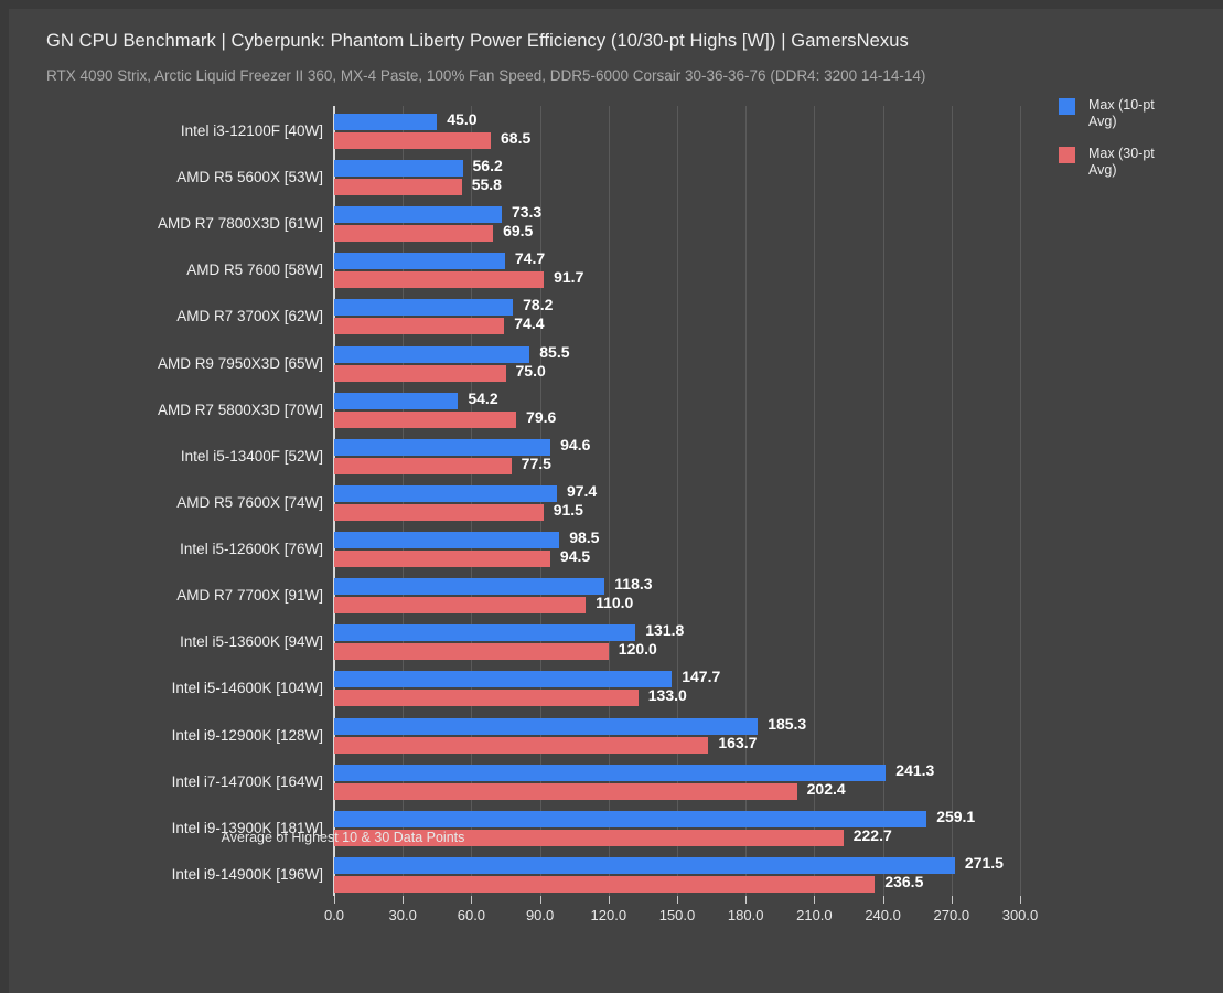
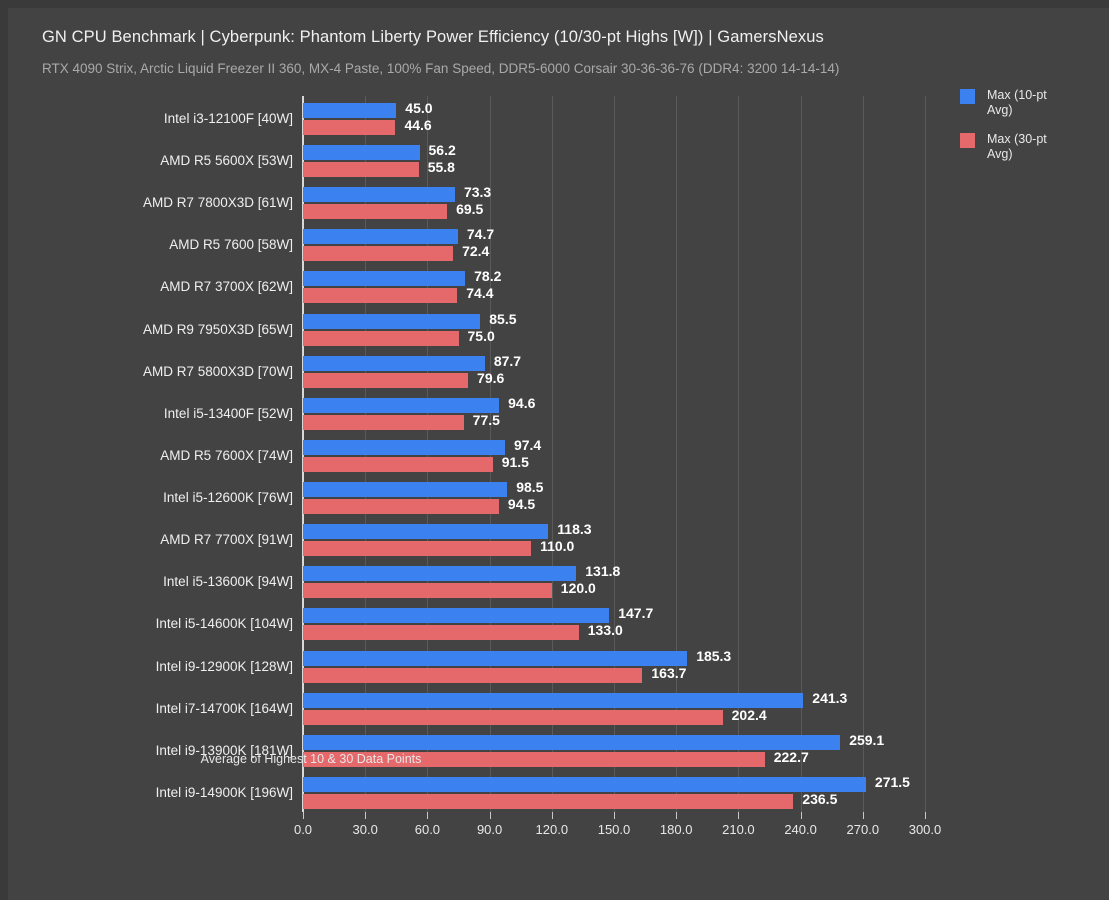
Max (30-pt Avg)/Intel i3-12100F [40W]: 68.5 -> 44.6
Max (30-pt Avg)/AMD R5 7600 [58W]: 91.7 -> 72.4
Max (10-pt Avg)/AMD R7 5800X3D [70W]: 54.2 -> 87.7
